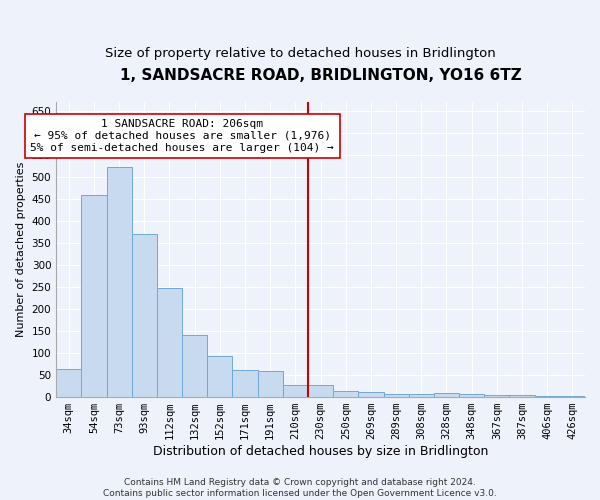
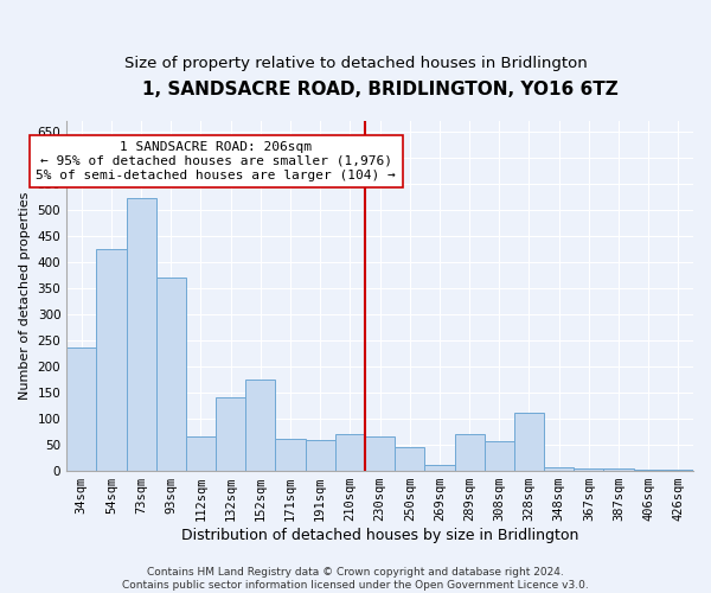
34sqm: 62 -> 235
54sqm: 457 -> 425
112sqm: 247 -> 65
152sqm: 93 -> 175
210sqm: 27 -> 70
230sqm: 26 -> 65
250sqm: 12 -> 45
289sqm: 7 -> 70
308sqm: 6 -> 55
328sqm: 8 -> 110
